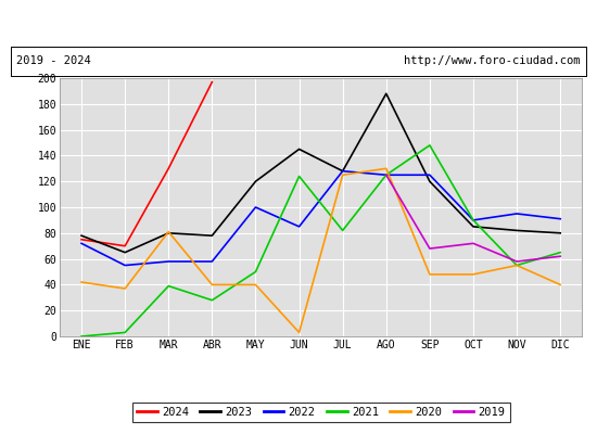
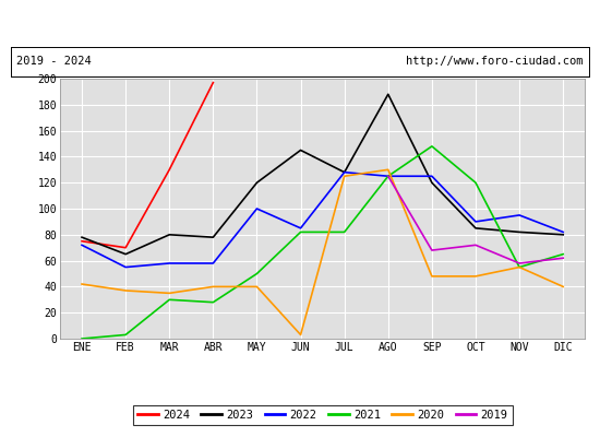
2021/MAR: 39 -> 30
2020/MAR: 81 -> 35
2021/JUN: 124 -> 82
2021/OCT: 90 -> 120
2022/DIC: 91 -> 82
